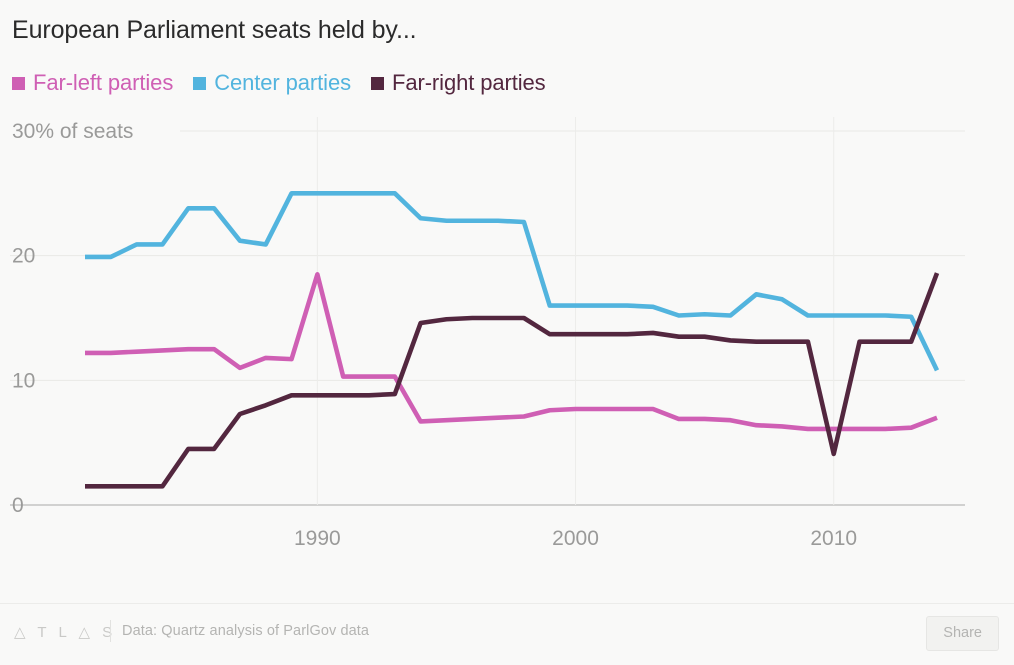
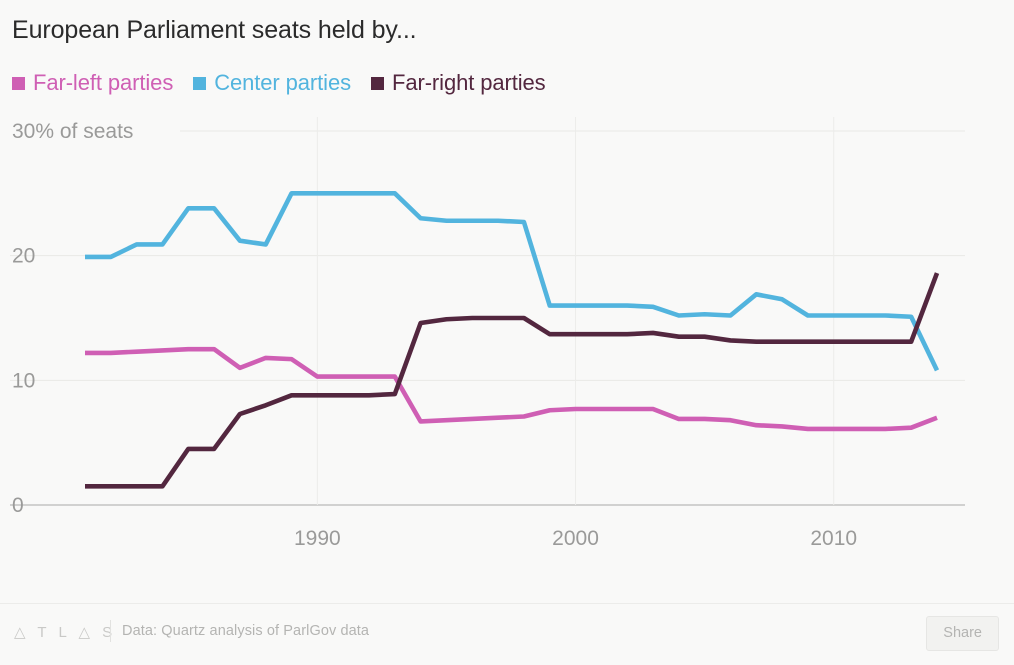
Far-left parties/1990: 18.5 -> 10.3
Far-right parties/2010: 4.1 -> 13.1
